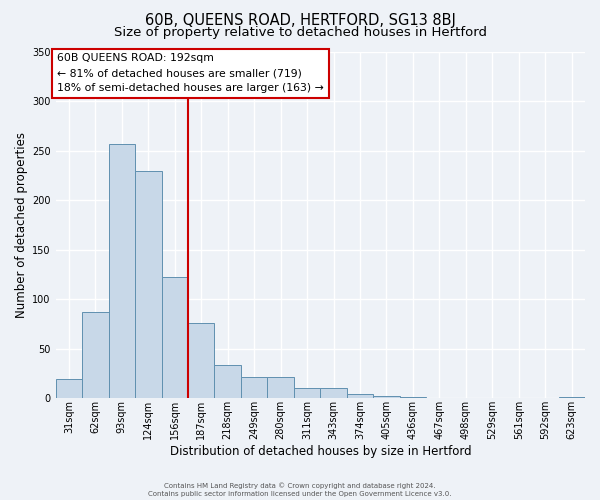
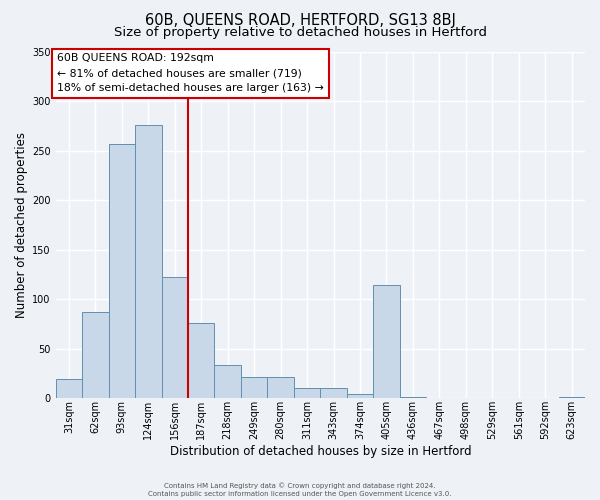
124sqm: 229 -> 276
405sqm: 2 -> 114
